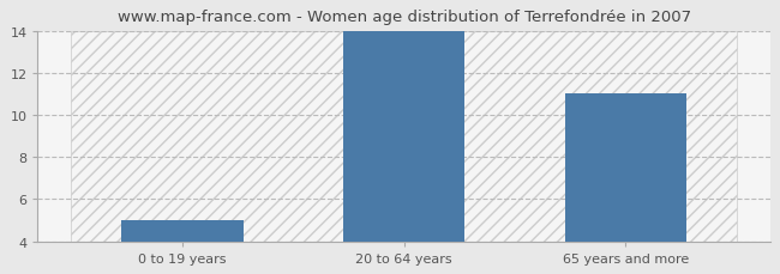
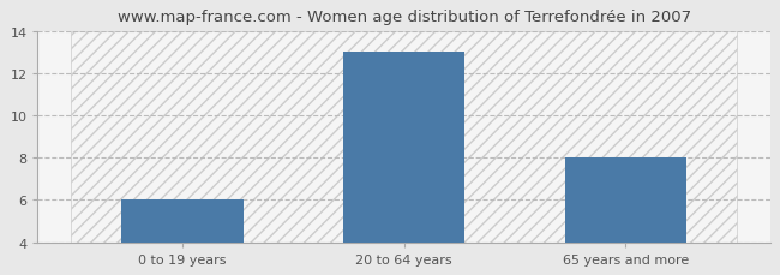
0 to 19 years: 5 -> 6
20 to 64 years: 14 -> 13
65 years and more: 11 -> 8
